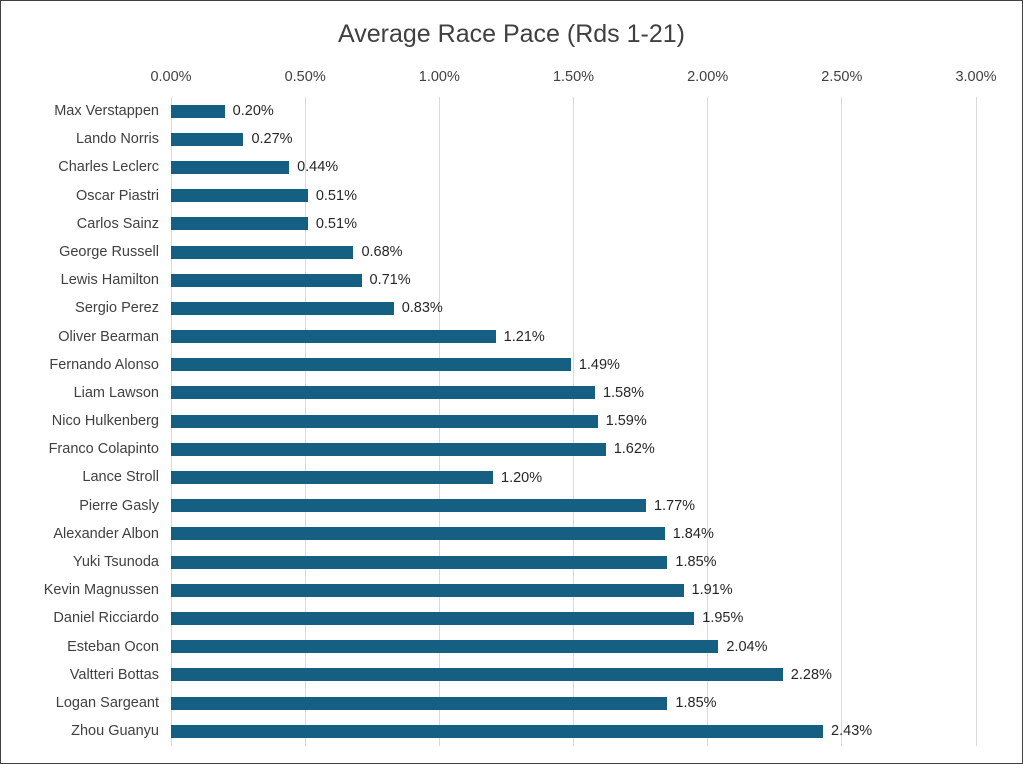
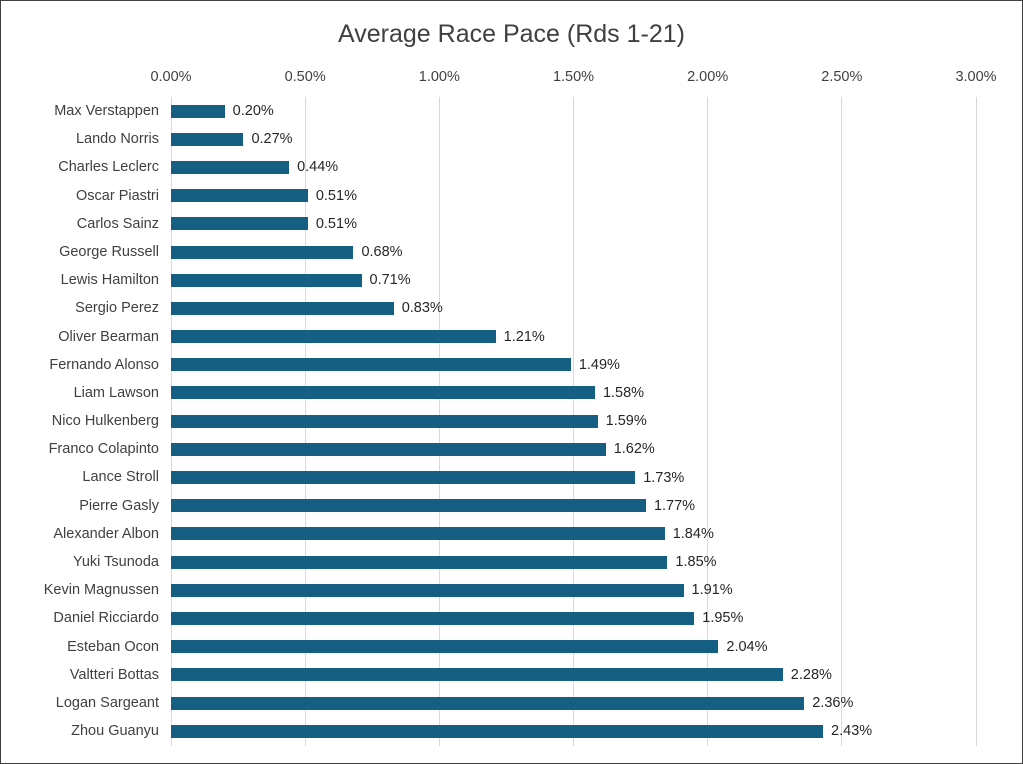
Lance Stroll: 1.20% -> 1.73%
Logan Sargeant: 1.85% -> 2.36%
